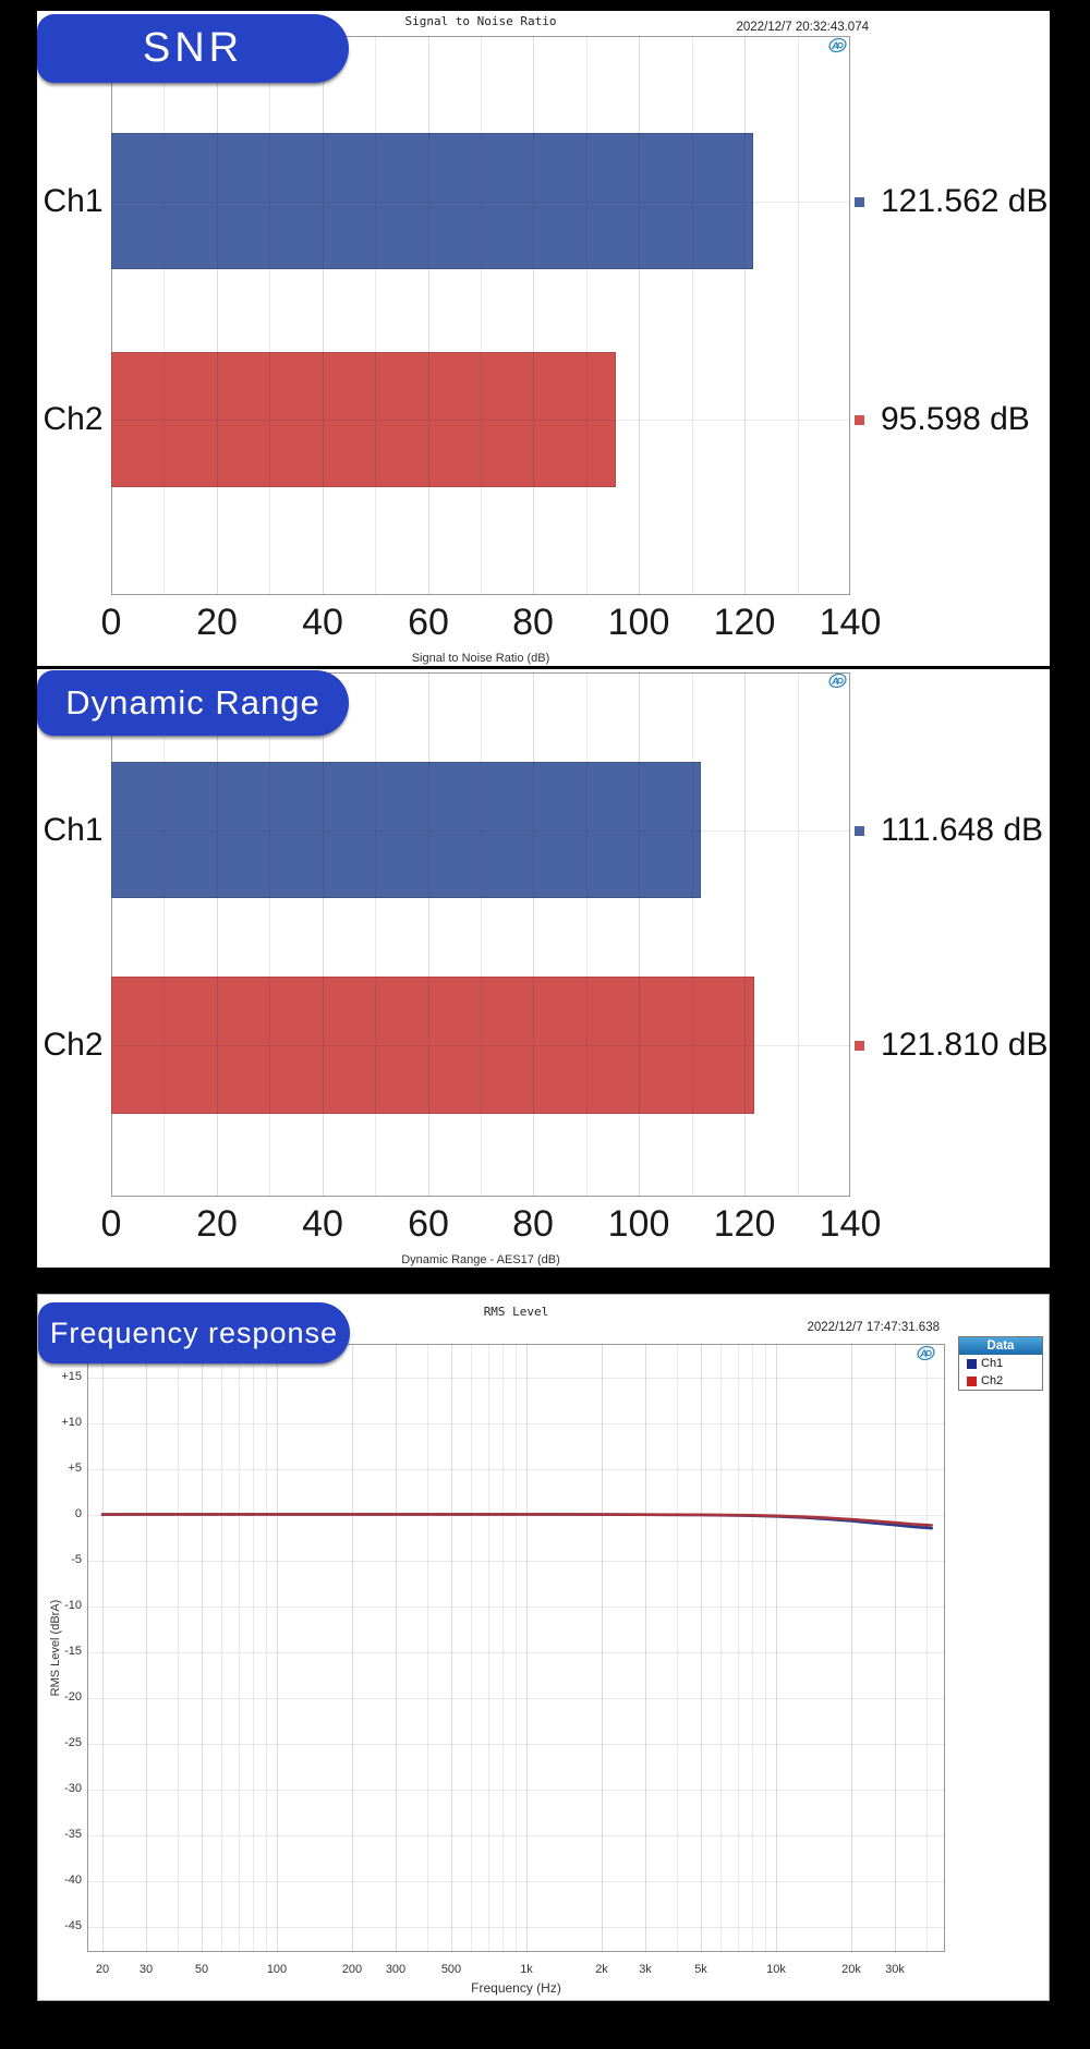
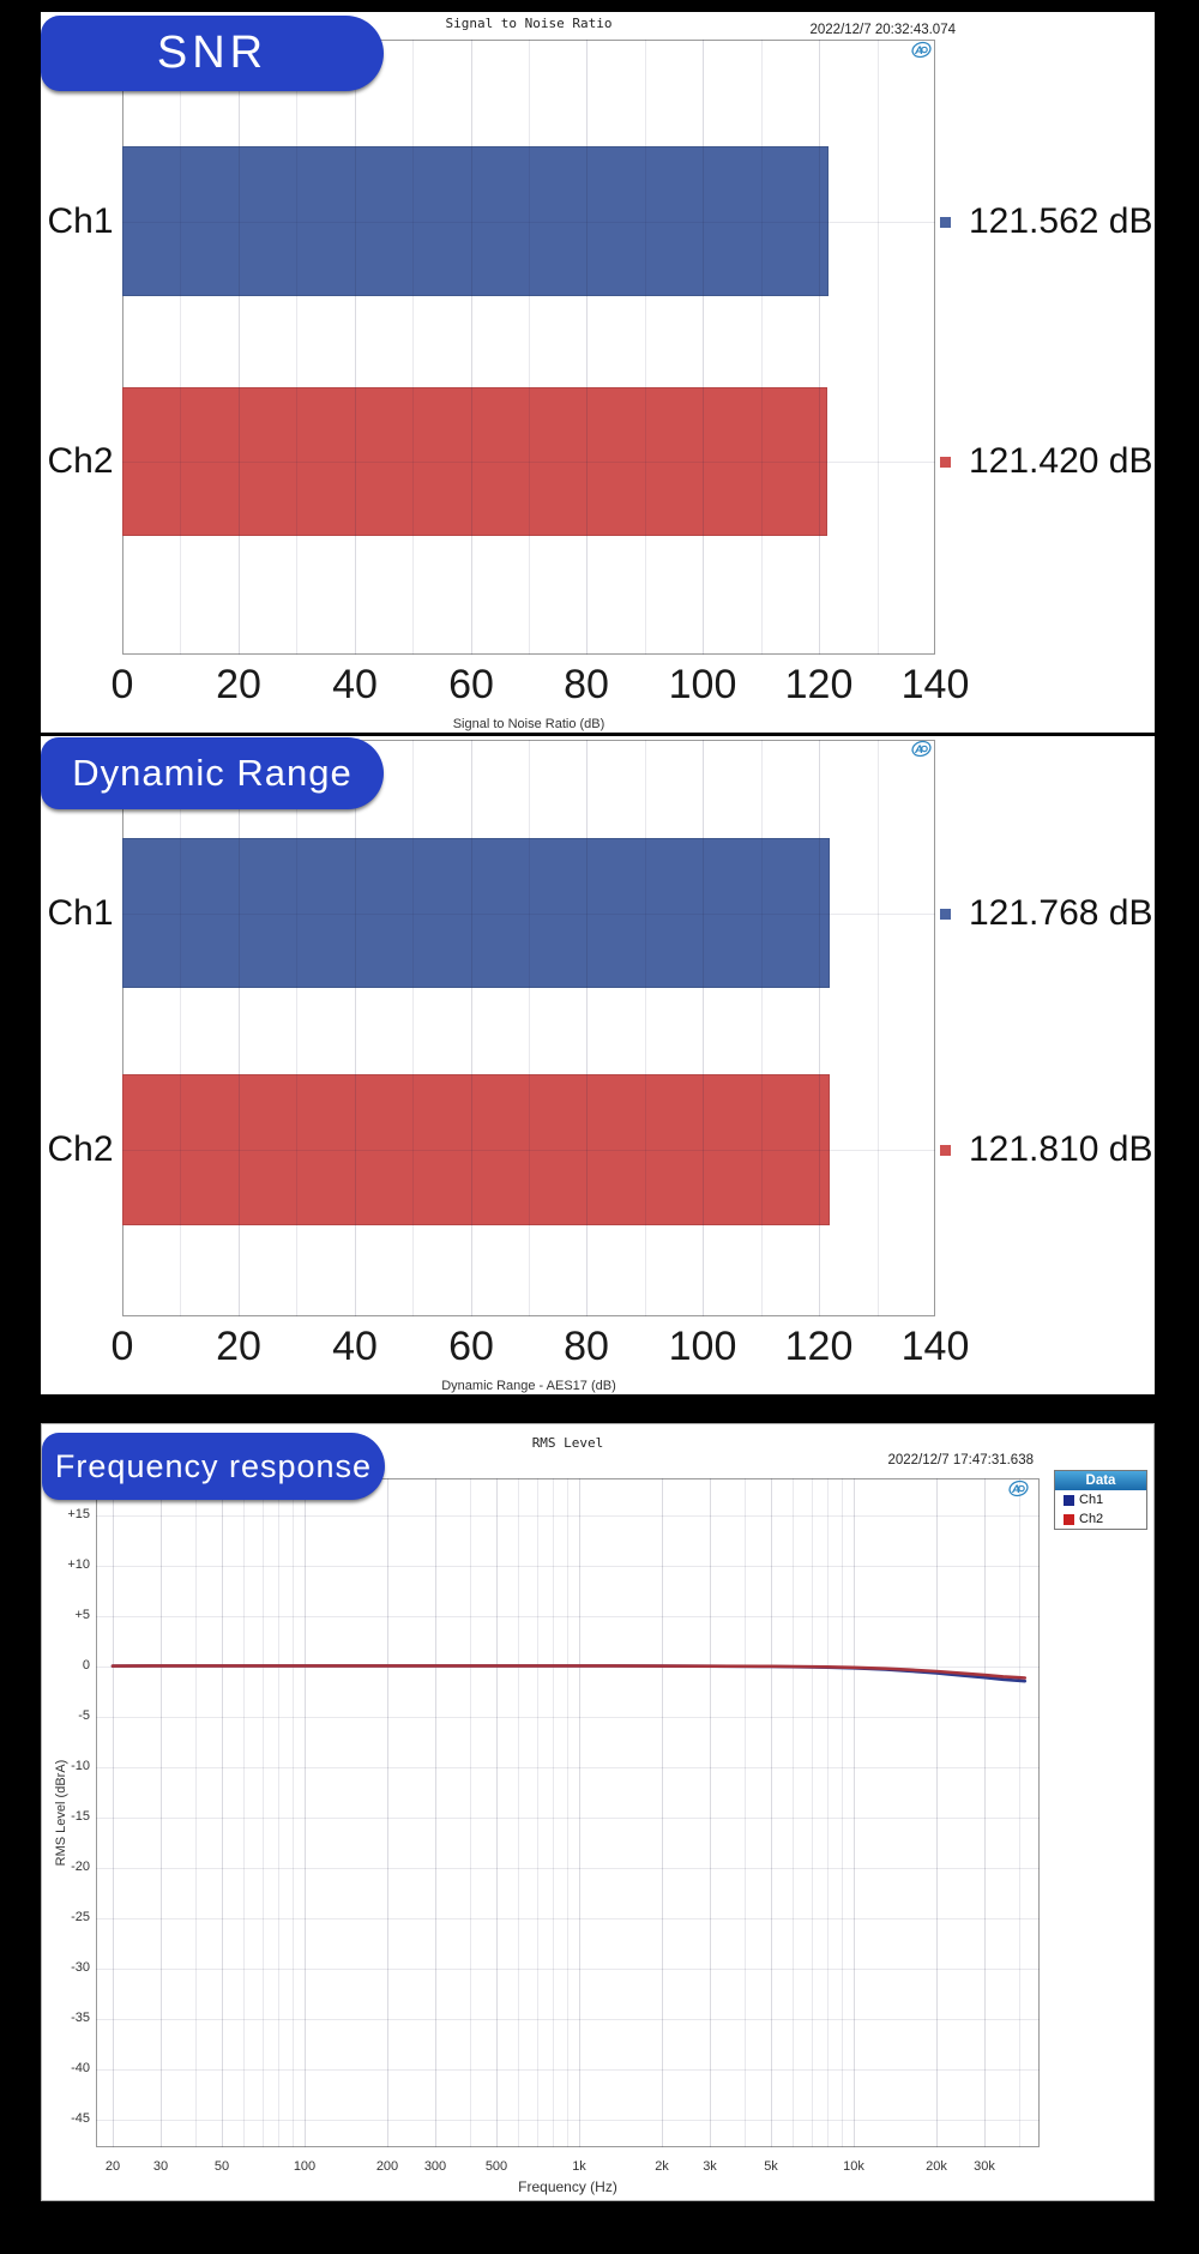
Signal to Noise Ratio/Ch2: 95.598 -> 121.420
Dynamic Range/Ch1: 111.648 -> 121.768
